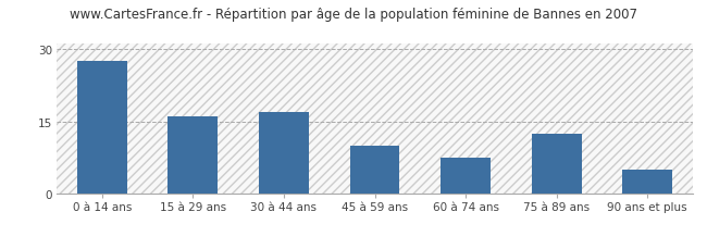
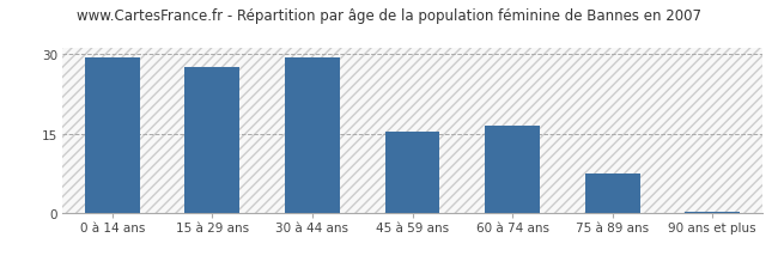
0 à 14 ans: 27.5 -> 29.3
15 à 29 ans: 16.0 -> 27.5
30 à 44 ans: 17.0 -> 29.3
45 à 59 ans: 10.0 -> 15.4
60 à 74 ans: 7.5 -> 16.6
75 à 89 ans: 12.5 -> 7.5
90 ans et plus: 5.0 -> 0.3
